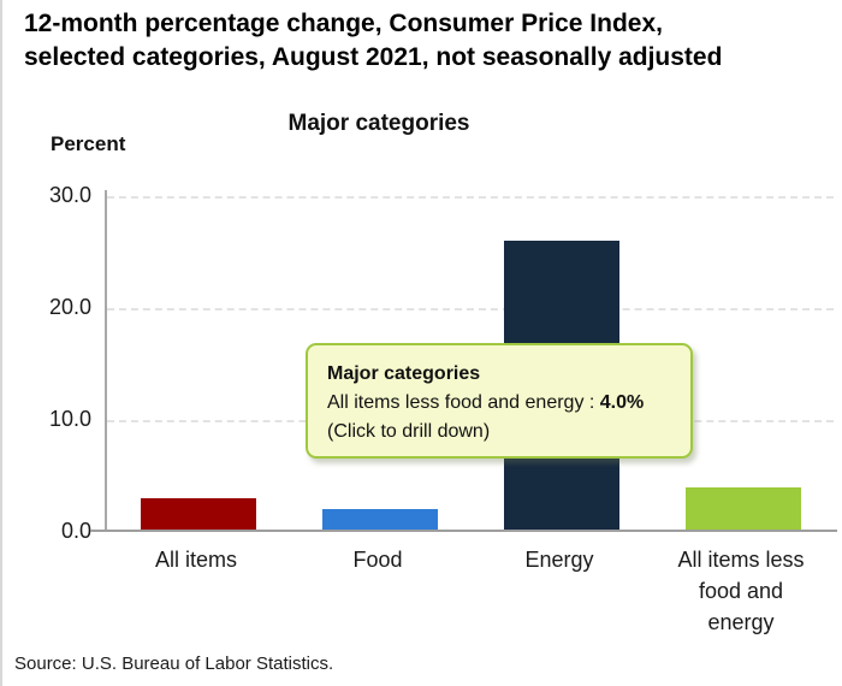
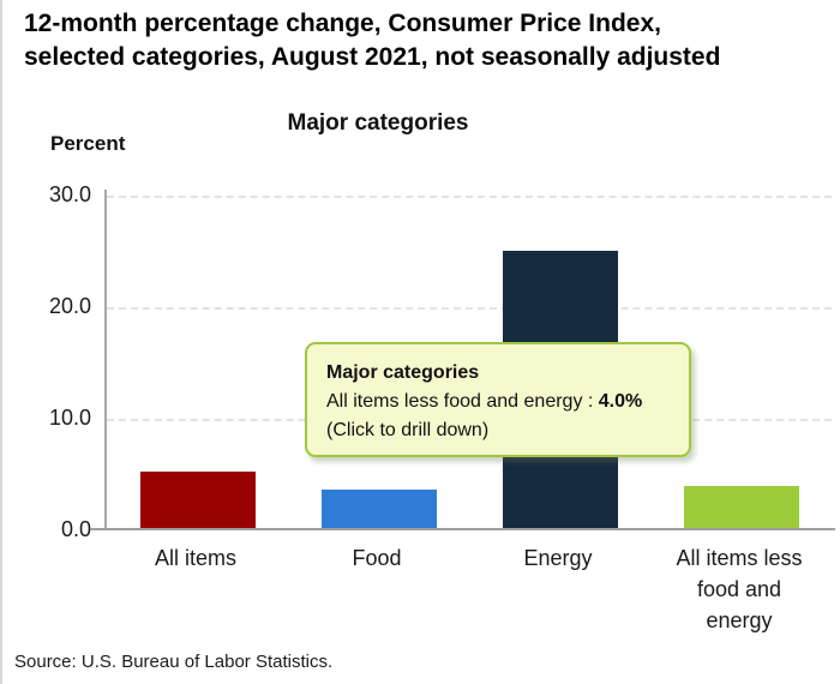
All items: 3 -> 5
Food: 2 -> 4
Energy: 26 -> 25
